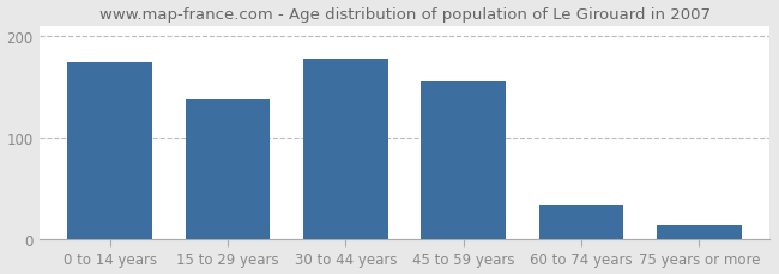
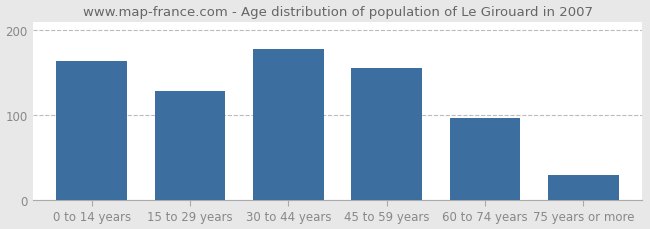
0 to 14 years: 174 -> 163
15 to 29 years: 138 -> 128
60 to 74 years: 34 -> 97
75 years or more: 14 -> 30
